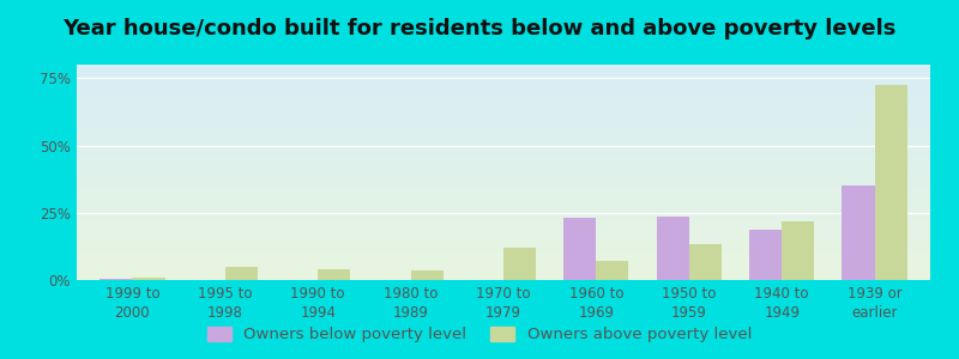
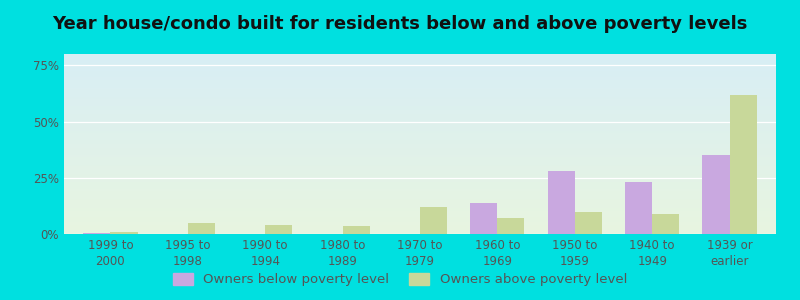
Owners below poverty level/1960 to 1969: 23.0% -> 14.0%
Owners below poverty level/1950 to 1959: 23.5% -> 28.0%
Owners above poverty level/1950 to 1959: 13.5% -> 10.0%
Owners below poverty level/1940 to 1949: 18.5% -> 23.0%
Owners above poverty level/1940 to 1949: 22.0% -> 9.0%
Owners above poverty level/1939 or earlier: 72.5% -> 62.0%
